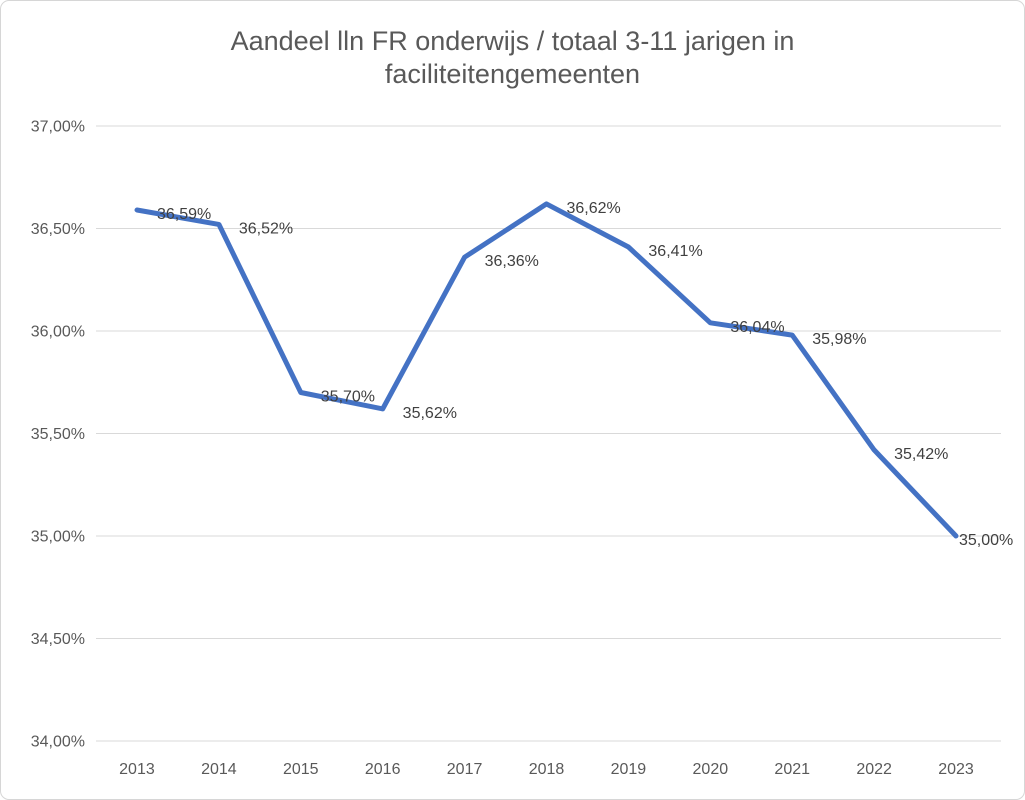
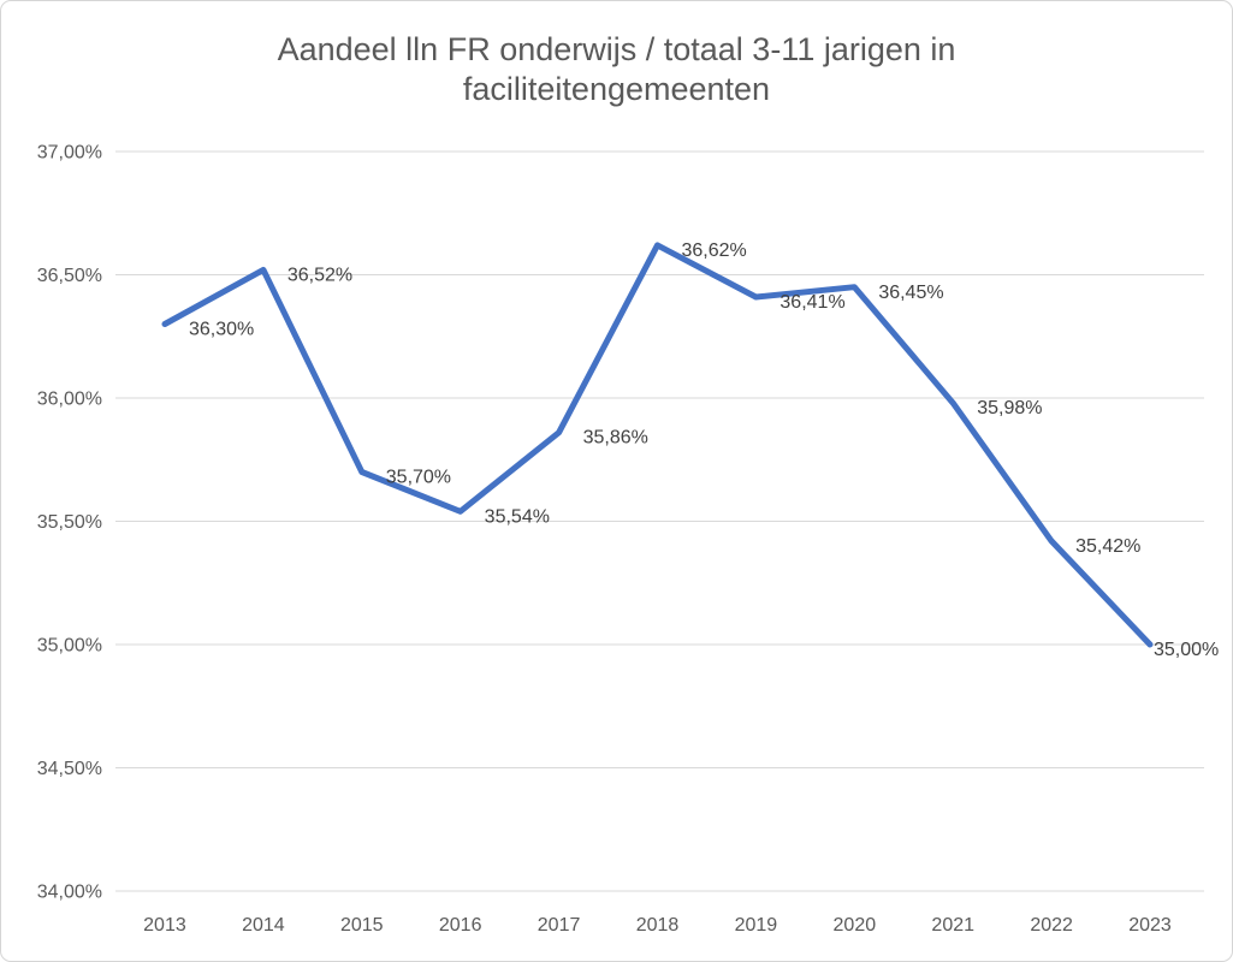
2013: 36,59% -> 36,30%
2016: 35,62% -> 35,54%
2017: 36,36% -> 35,86%
2020: 36,04% -> 36,45%
